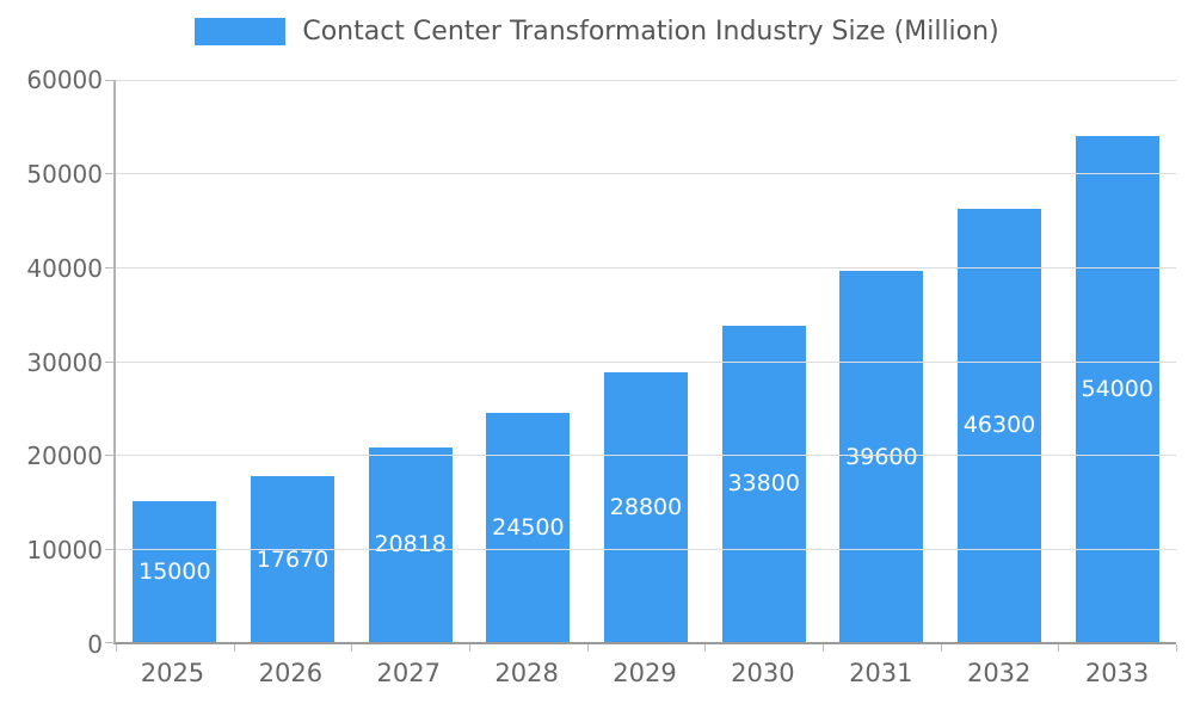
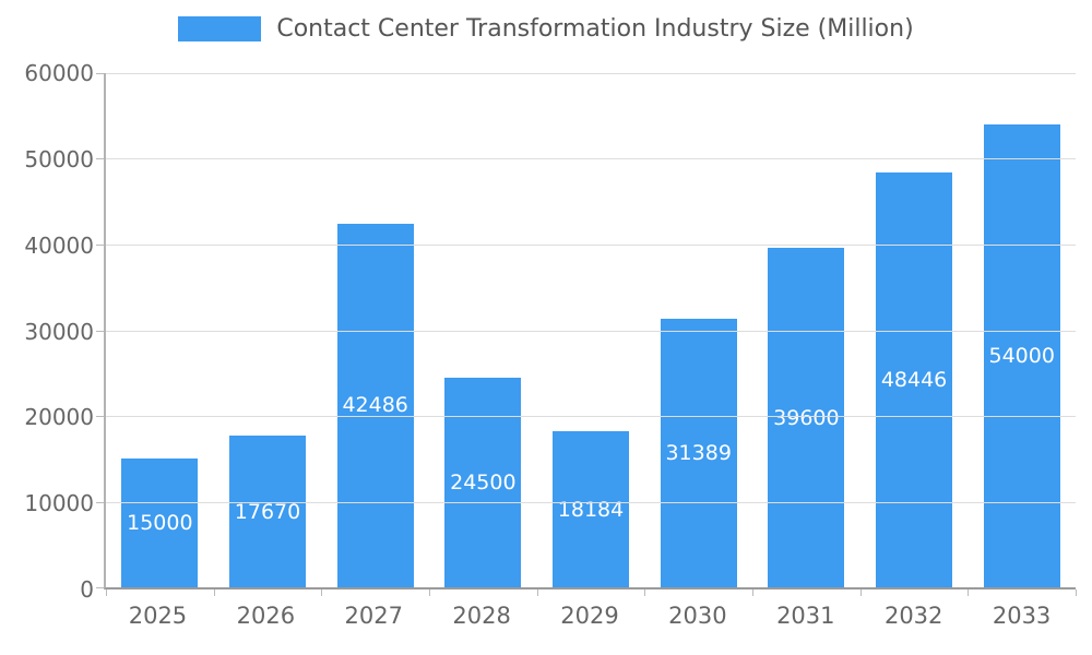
2027: 20818 -> 42486
2029: 28800 -> 18184
2030: 33800 -> 31389
2032: 46300 -> 48446
